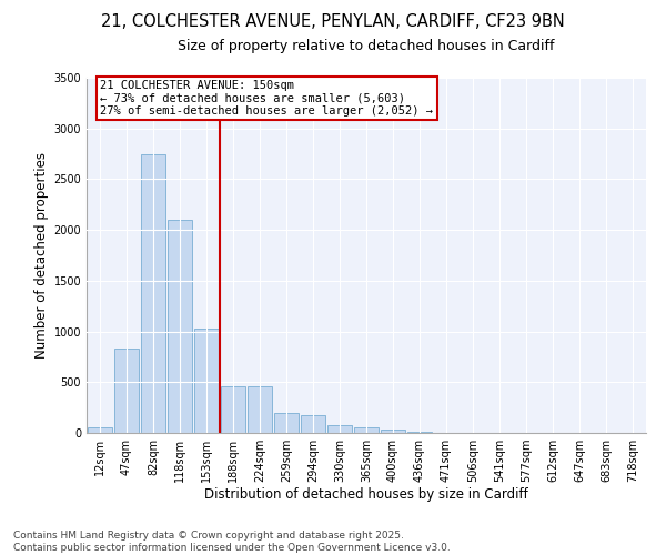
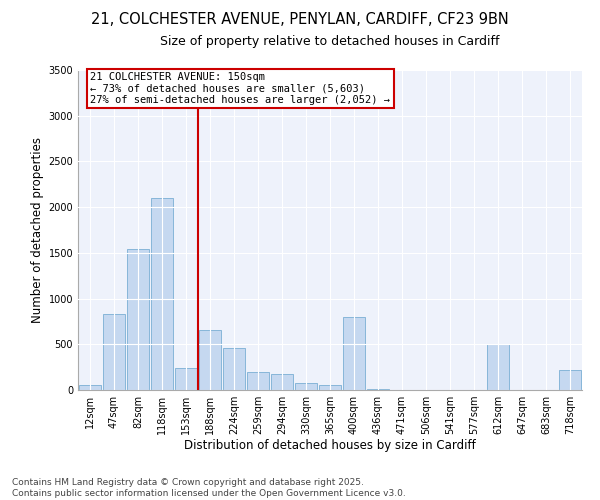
82sqm: 2750 -> 1540
153sqm: 1030 -> 240
188sqm: 460 -> 660
400sqm: 30 -> 800
612sqm: 0 -> 500
718sqm: 0 -> 220
